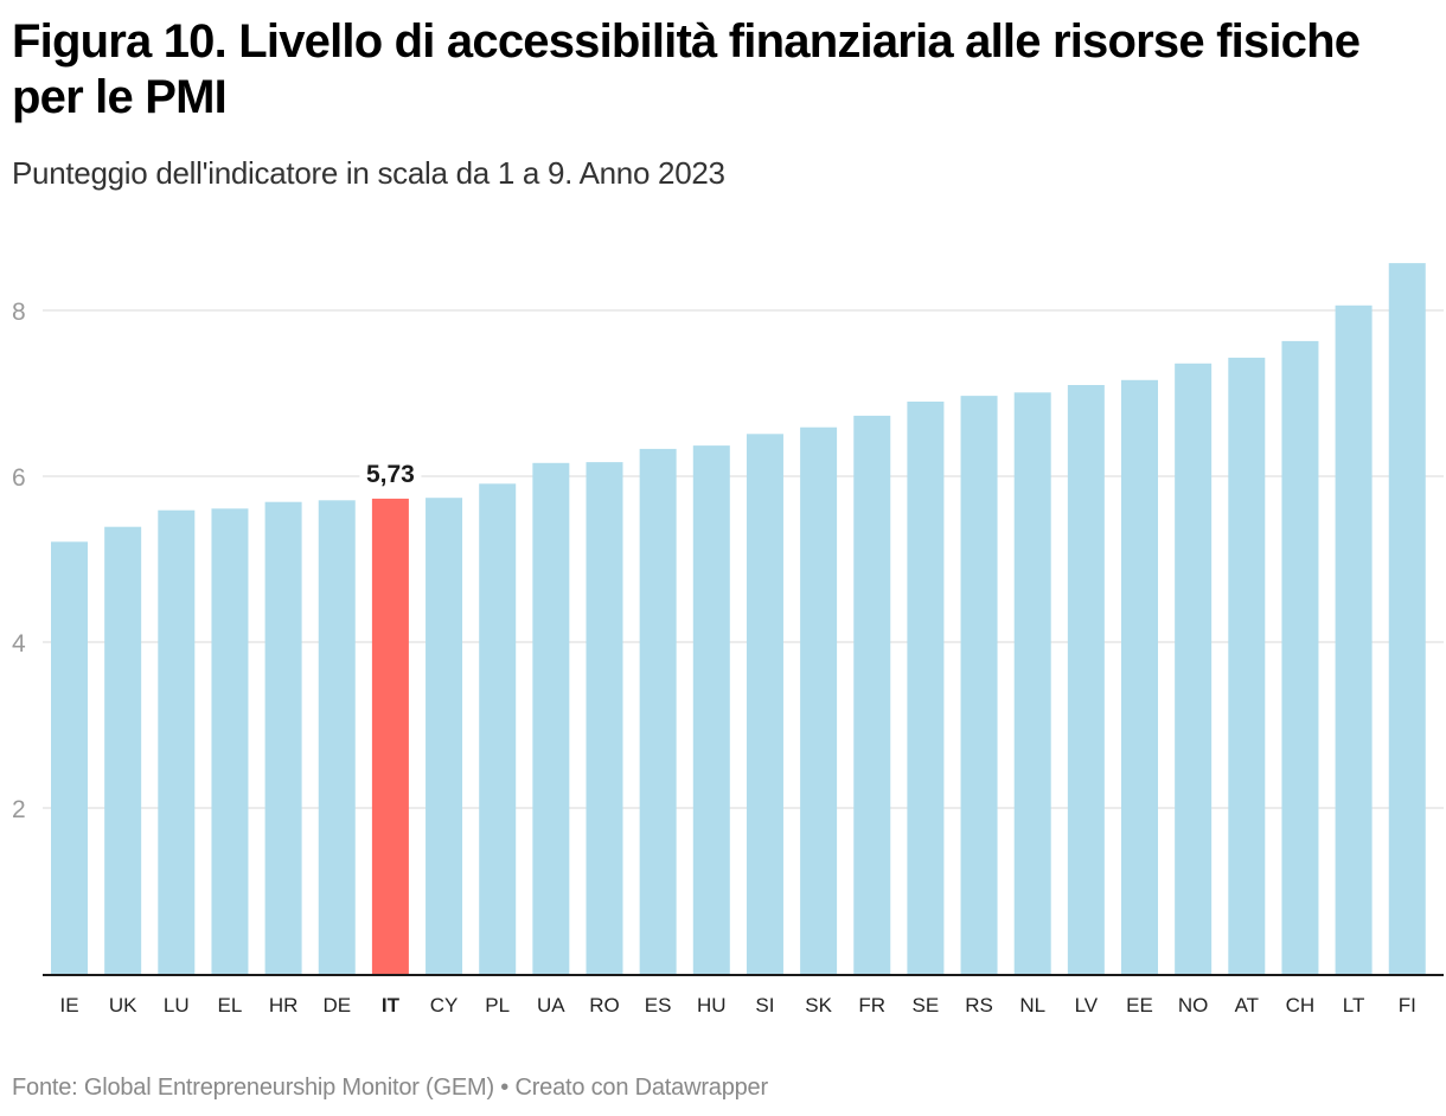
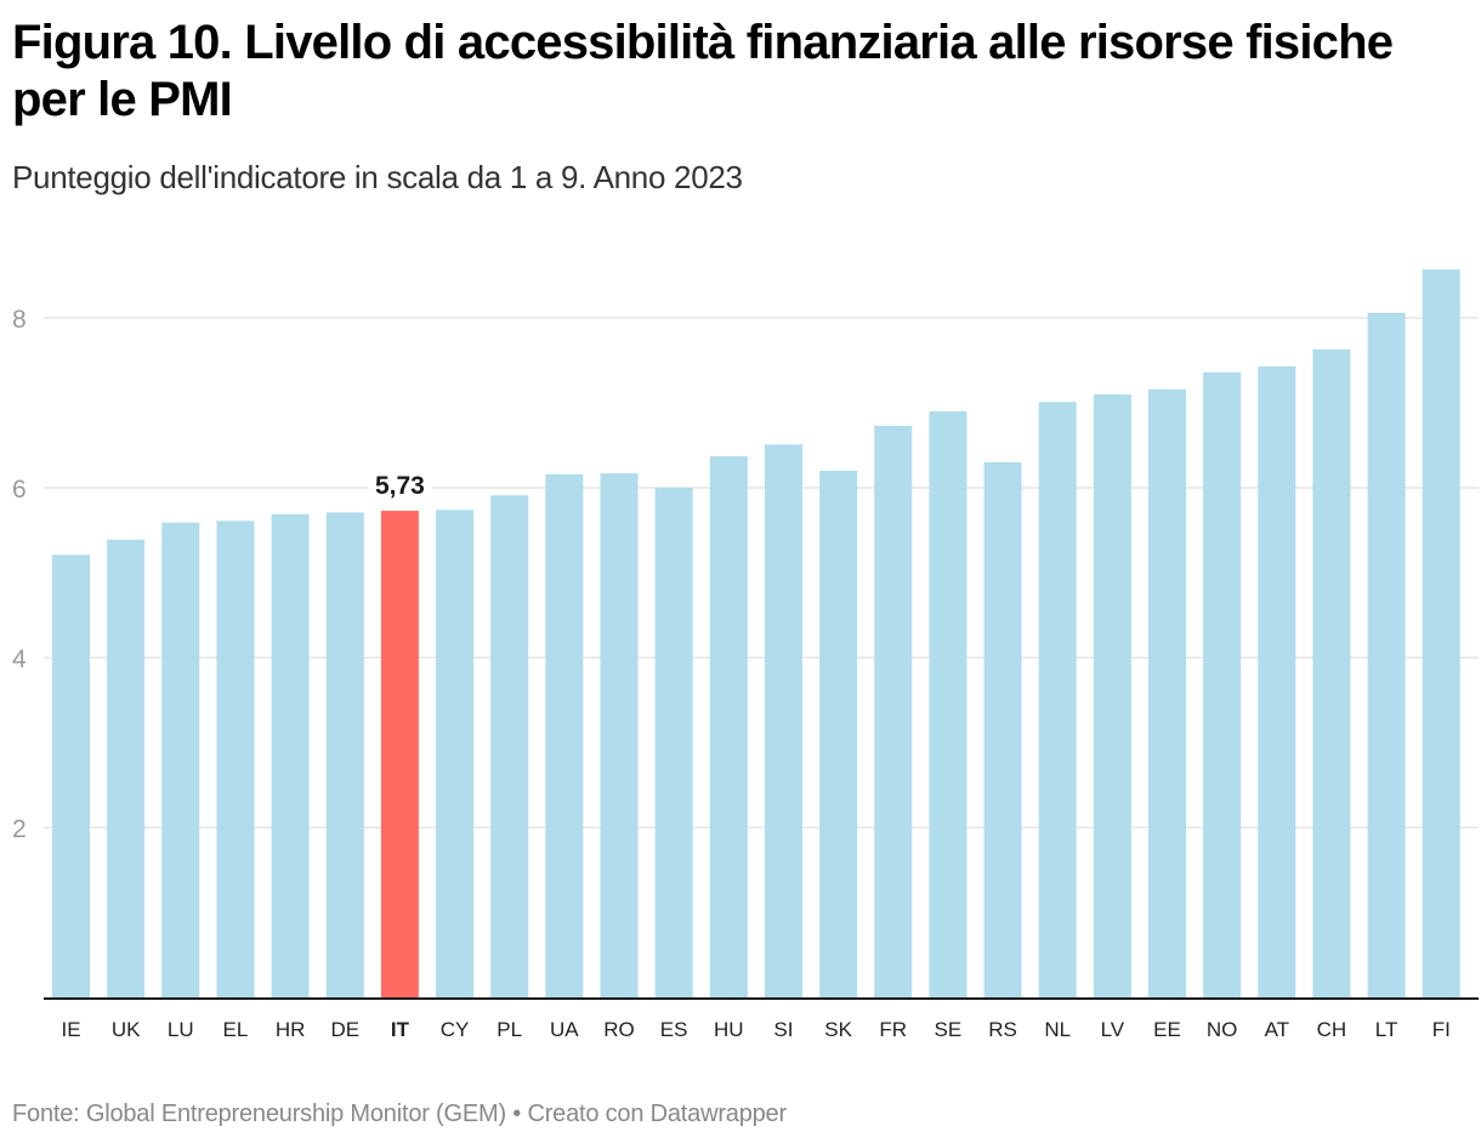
ES: 6.3 -> 6.0
SK: 6.6 -> 6.2
RS: 7.0 -> 6.3
